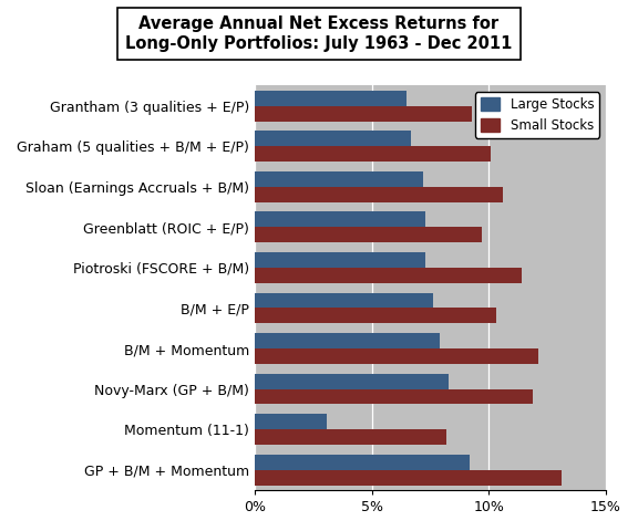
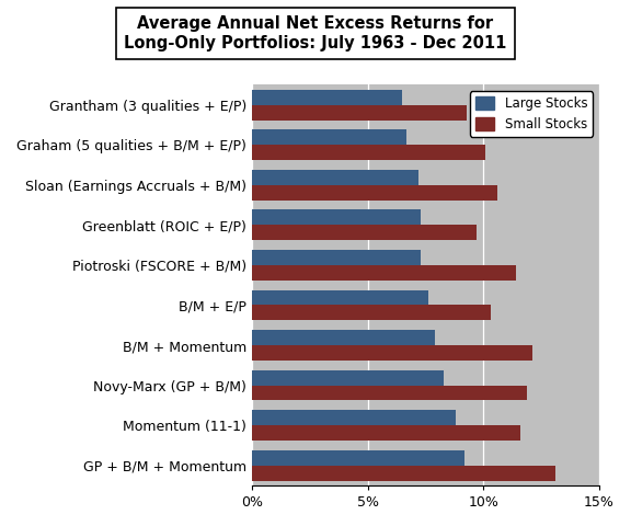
Large Stocks/Momentum (11-1): 3.1% -> 8.8%
Small Stocks/Momentum (11-1): 8.2% -> 11.6%
